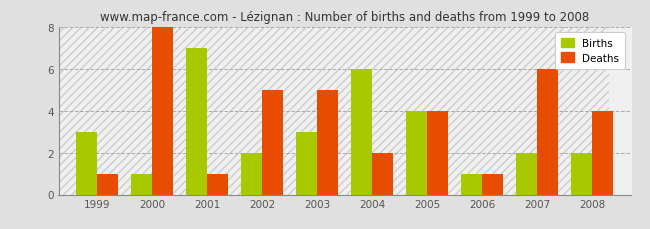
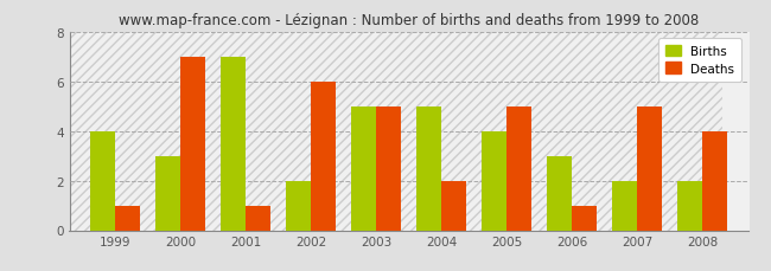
Births/1999: 3 -> 4
Births/2000: 1 -> 3
Deaths/2000: 8 -> 7
Deaths/2002: 5 -> 6
Births/2003: 3 -> 5
Births/2004: 6 -> 5
Deaths/2005: 4 -> 5
Births/2006: 1 -> 3
Deaths/2007: 6 -> 5
